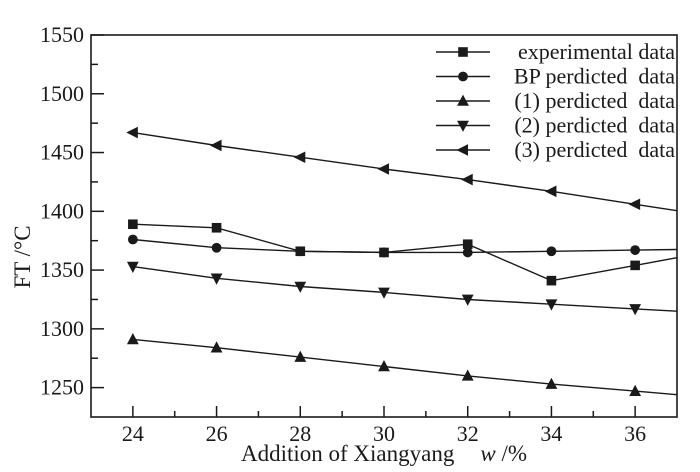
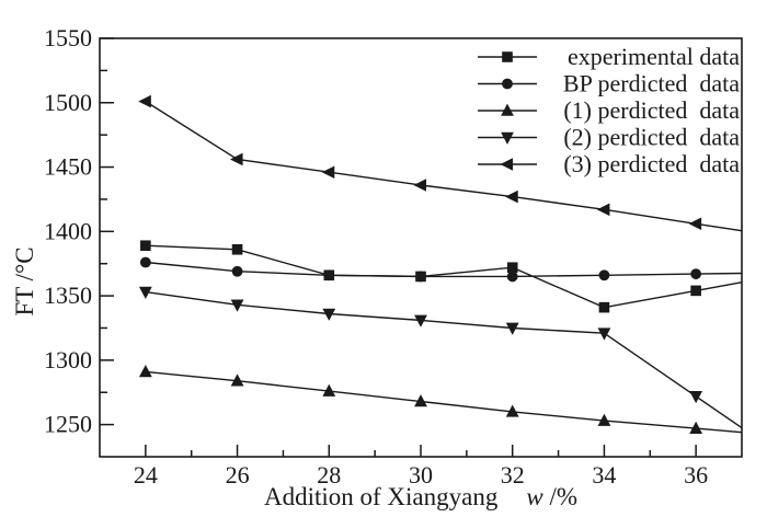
(3) perdicted data/24: 1467 -> 1501
(2) perdicted data/36: 1317 -> 1272
